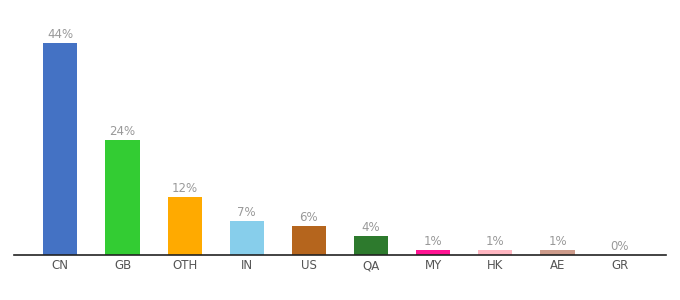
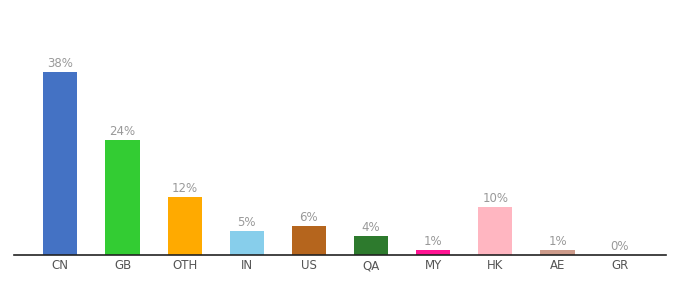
CN: 44% -> 38%
IN: 7% -> 5%
HK: 1% -> 10%
